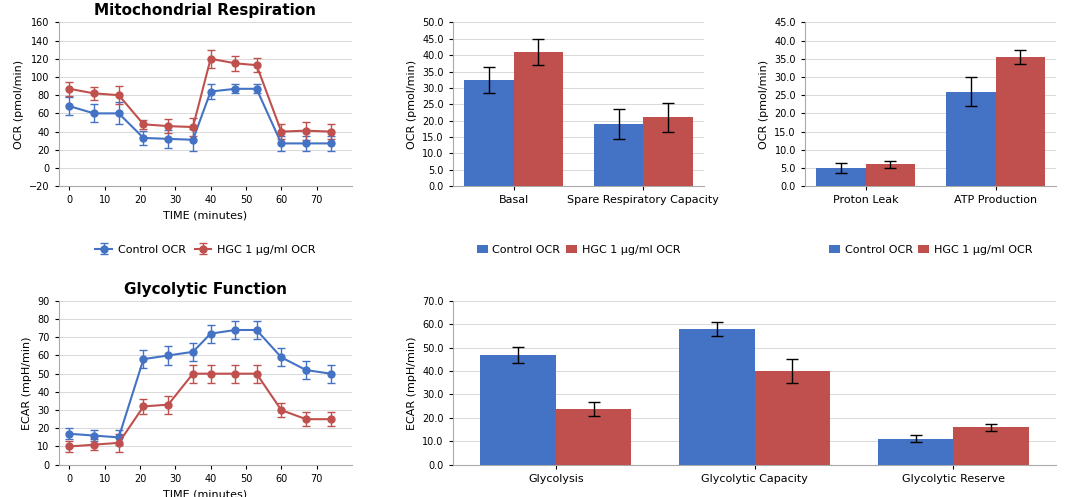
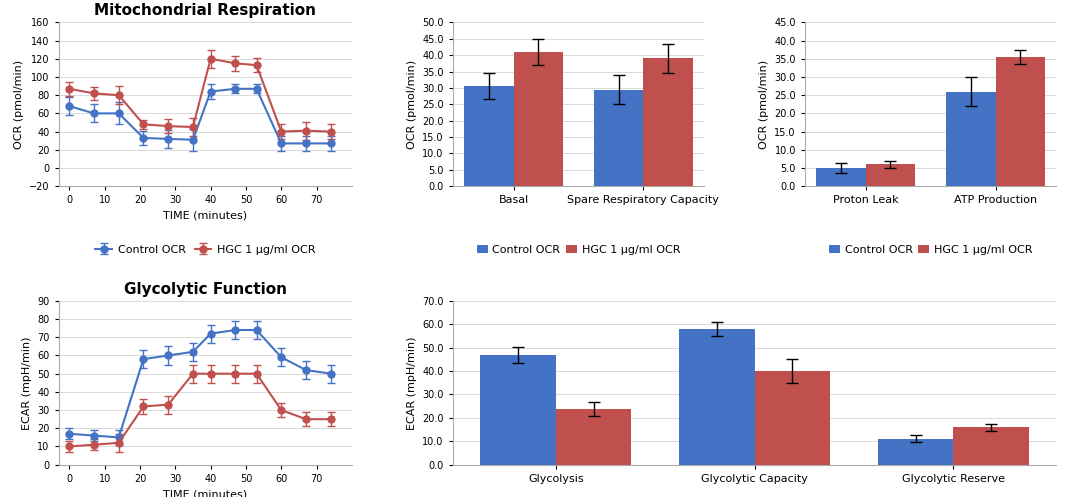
Control OCR/Basal: 32.5 -> 30.5
Control OCR/Spare Respiratory Capacity: 19.0 -> 29.5
HGC 1 μg/ml OCR/Spare Respiratory Capacity: 21 -> 39
